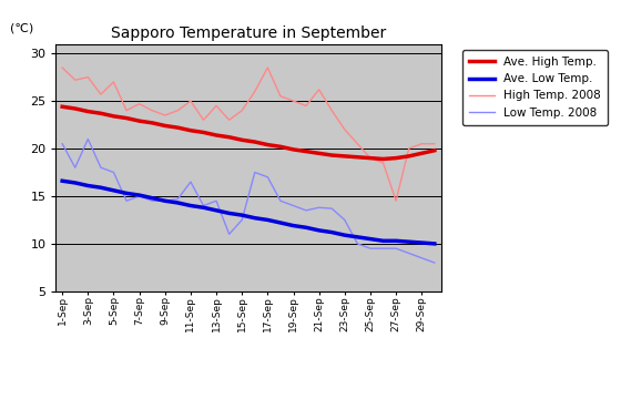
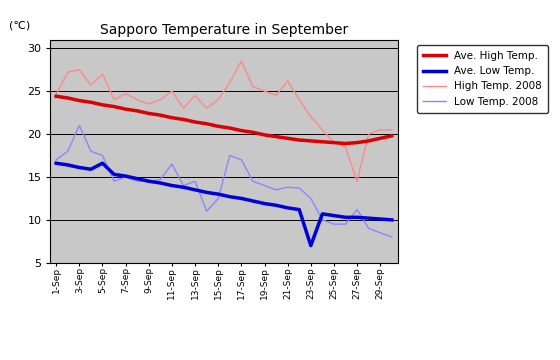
High Temp. 2008/1-Sep: 28.5 -> 24.6
Low Temp. 2008/1-Sep: 20.5 -> 17.0
Ave. Low Temp./5-Sep: 15.6 -> 16.6
Ave. Low Temp./23-Sep: 10.9 -> 7.0
Low Temp. 2008/27-Sep: 9.5 -> 11.2
